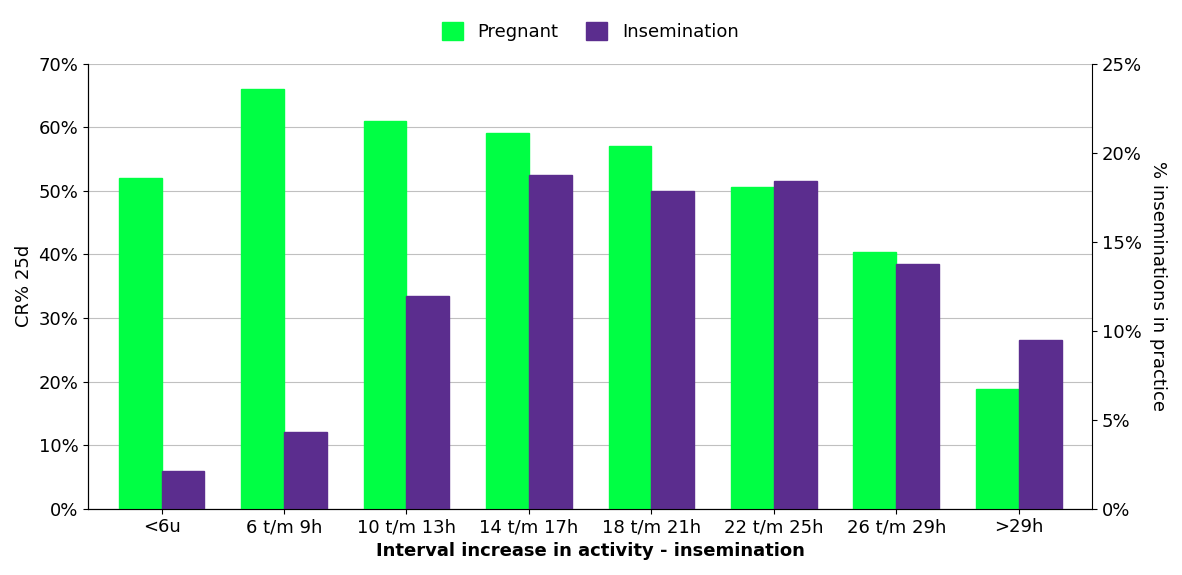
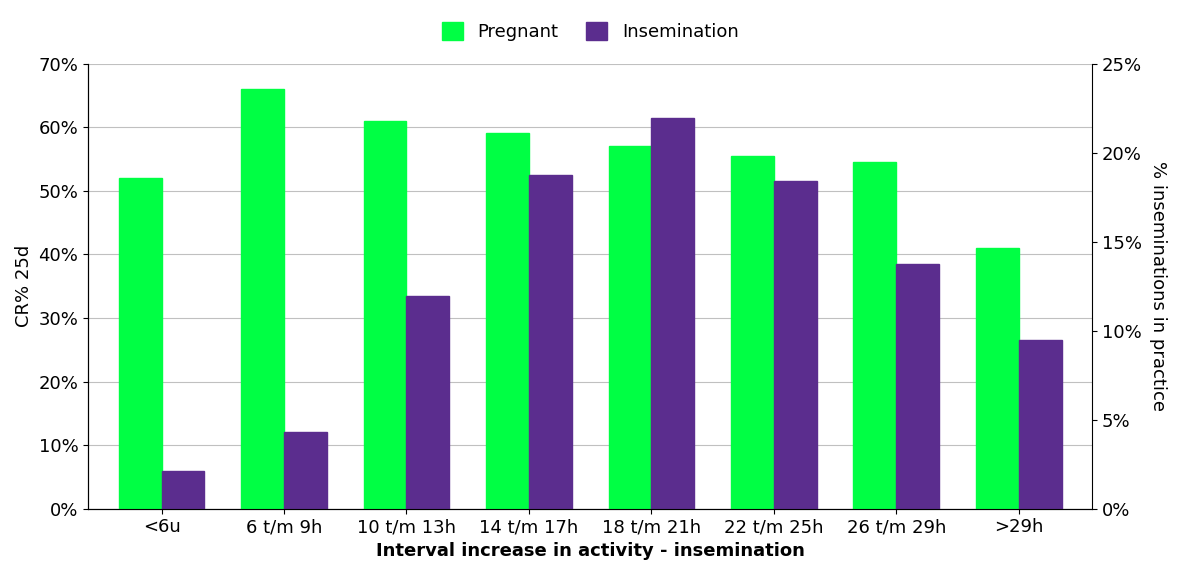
Insemination/18 t/m 21h: 50.0% -> 61.5%
Pregnant/22 t/m 25h: 50.6% -> 55.5%
Pregnant/26 t/m 29h: 40.4% -> 54.5%
Pregnant/>29h: 18.8% -> 41.0%
